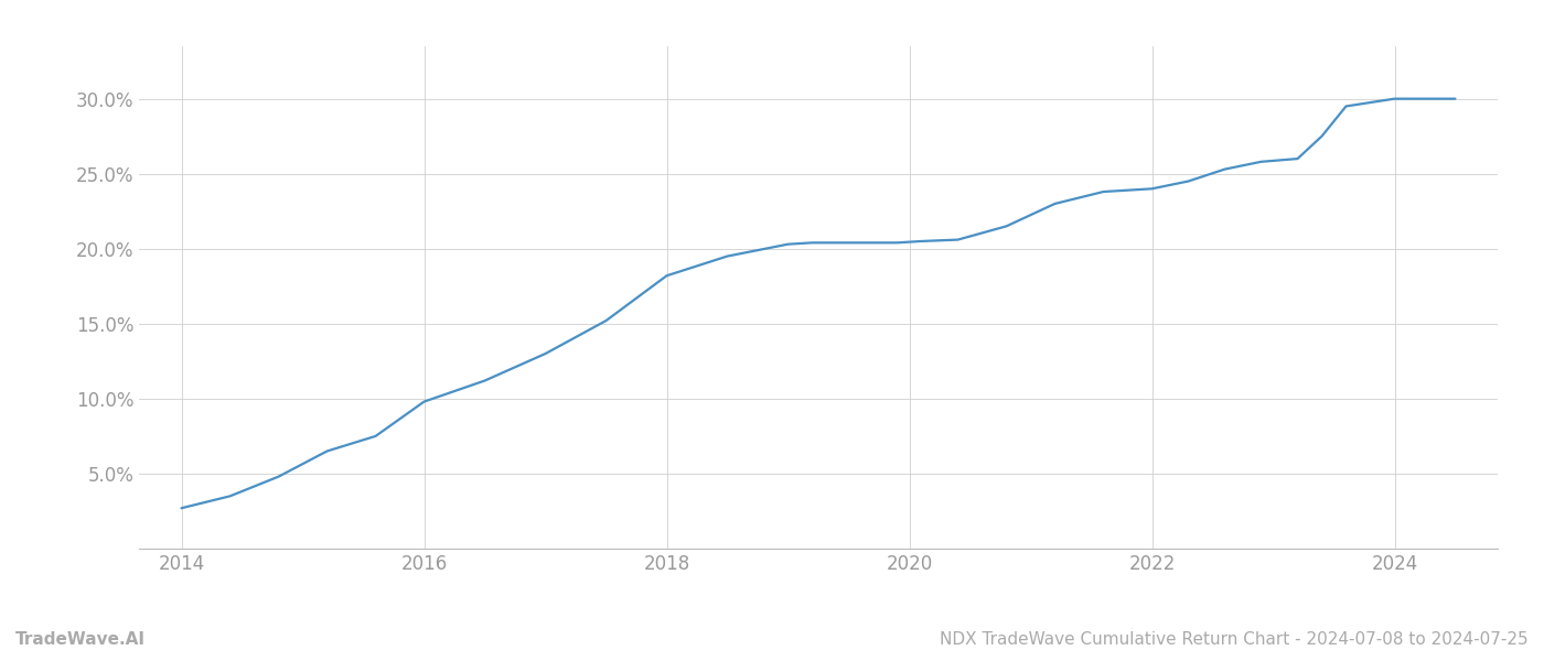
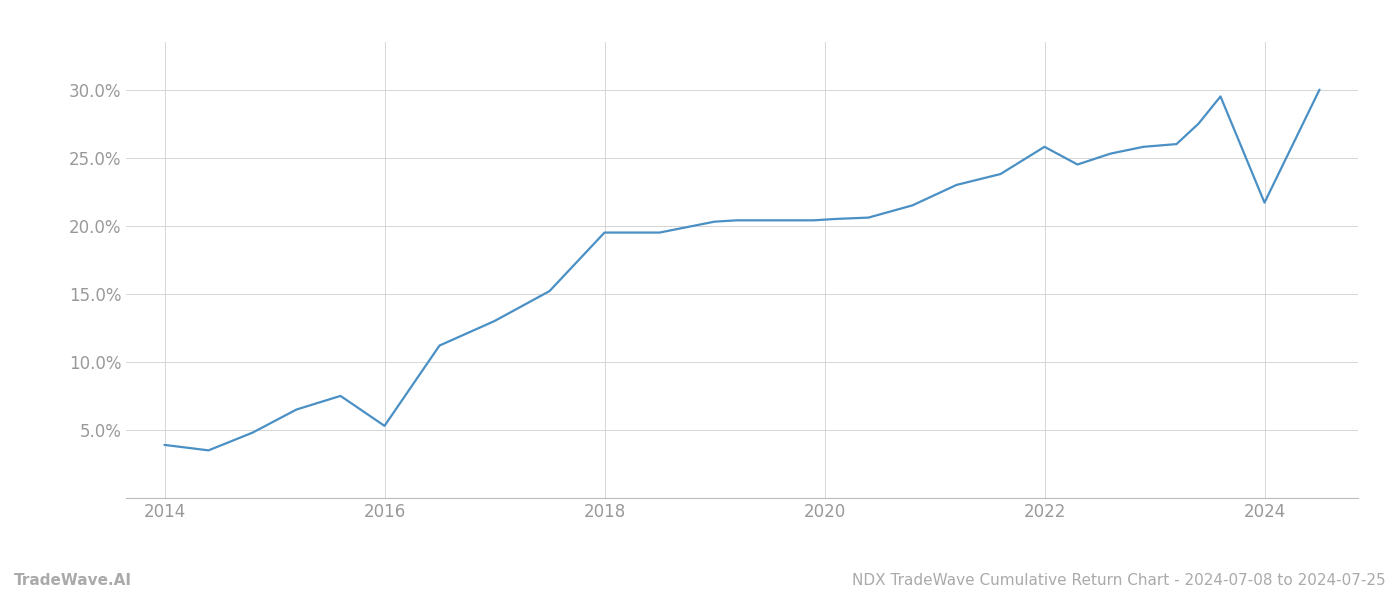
2014: 2.7% -> 3.9%
2016: 9.8% -> 5.3%
2018: 18.2% -> 19.5%
2022: 24.0% -> 25.8%
2024: 30.0% -> 21.7%
